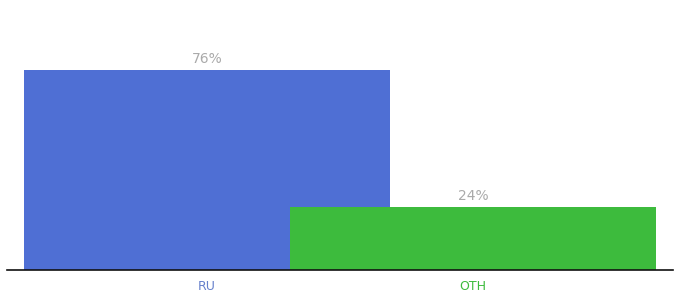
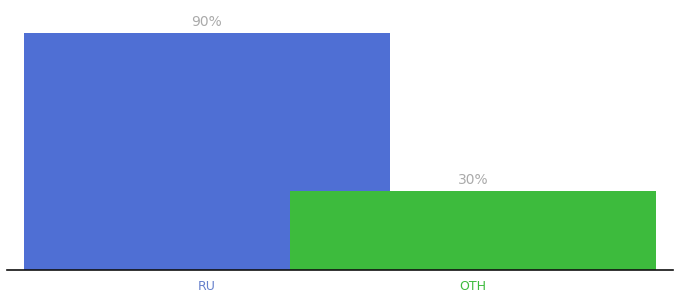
RU: 76% -> 90%
OTH: 24% -> 30%
